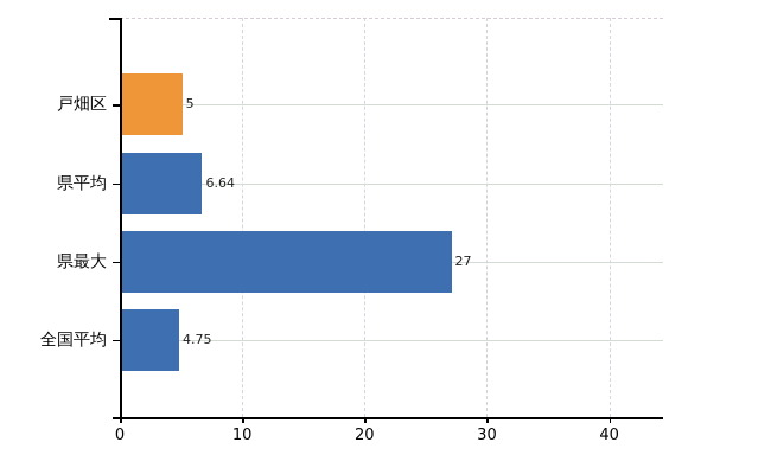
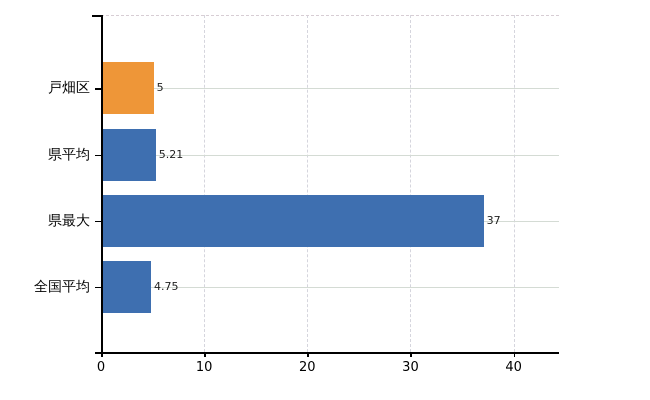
県平均: 6.64 -> 5.21
県最大: 27 -> 37
